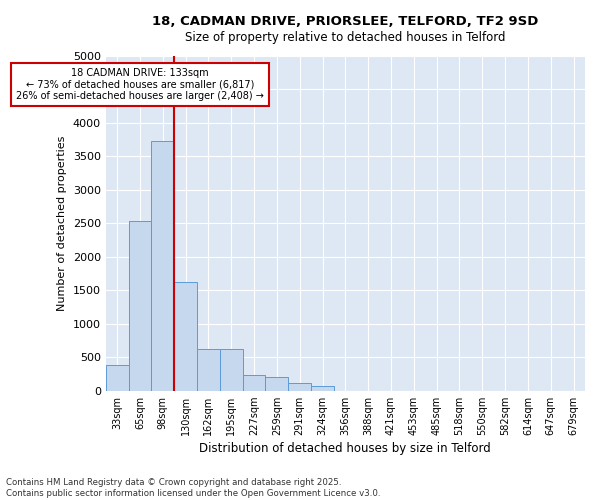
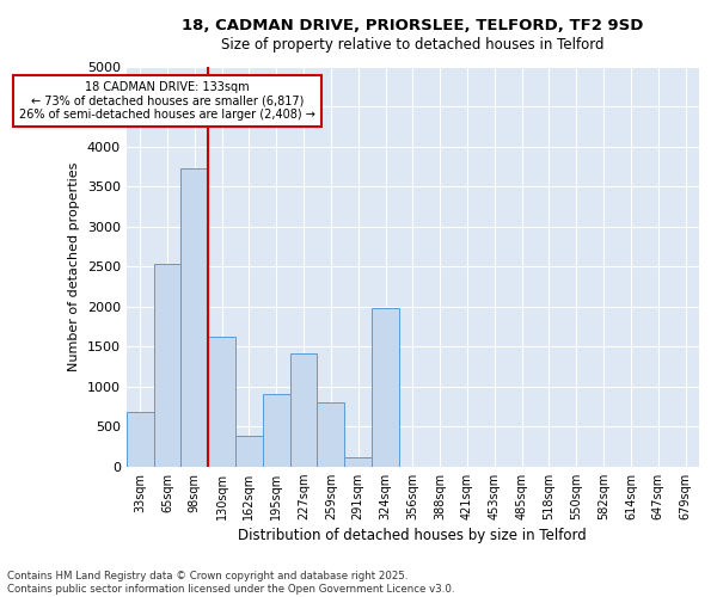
33sqm: 380 -> 680
162sqm: 620 -> 380
195sqm: 620 -> 900
227sqm: 230 -> 1420
259sqm: 200 -> 800
324sqm: 70 -> 1980
